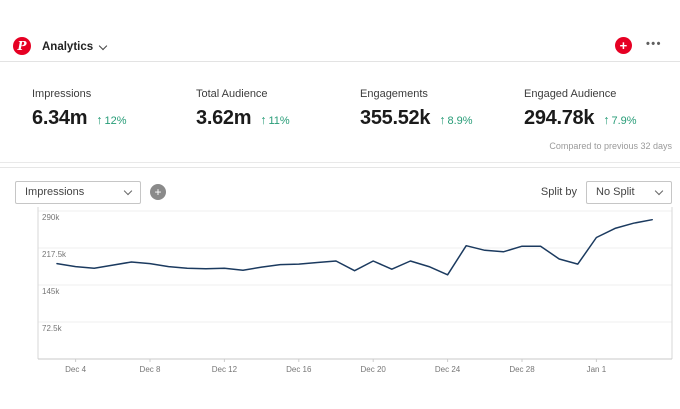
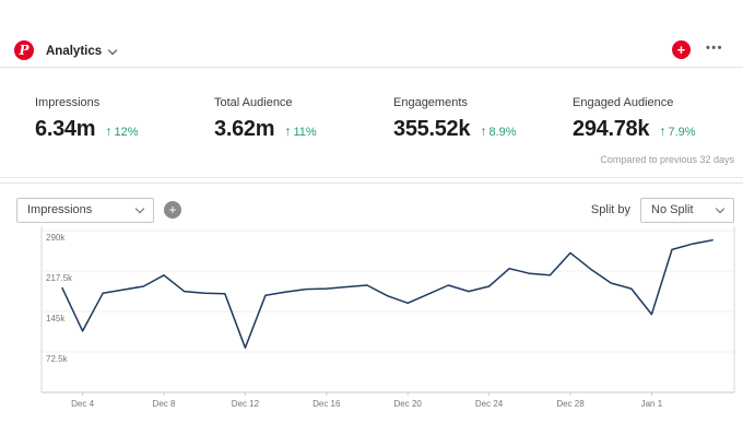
Dec 4: 180k -> 110k
Dec 8: 190k -> 210k
Dec 12: 180k -> 80k
Dec 20: 190k -> 160k
Dec 24: 160k -> 190k
Dec 28: 220k -> 250k
Jan 1: 240k -> 140k
